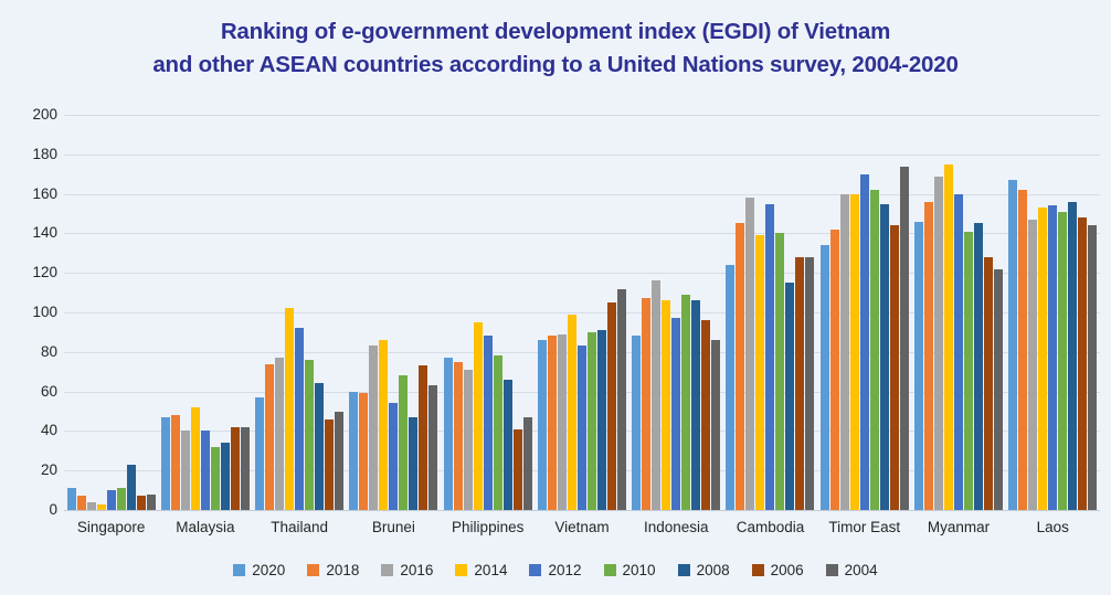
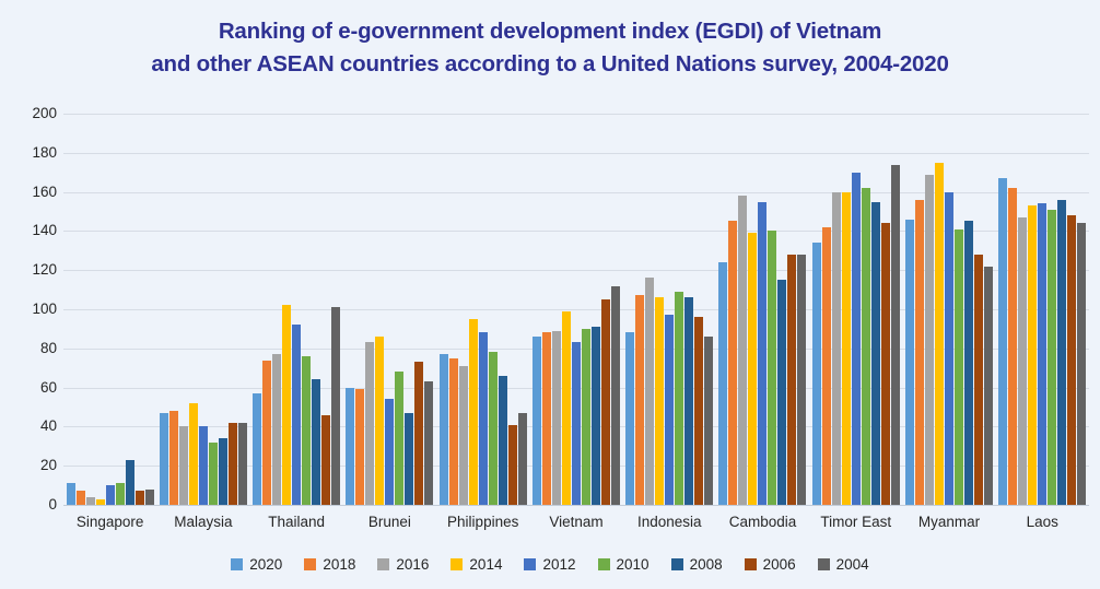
2004/Thailand: 50 -> 101
